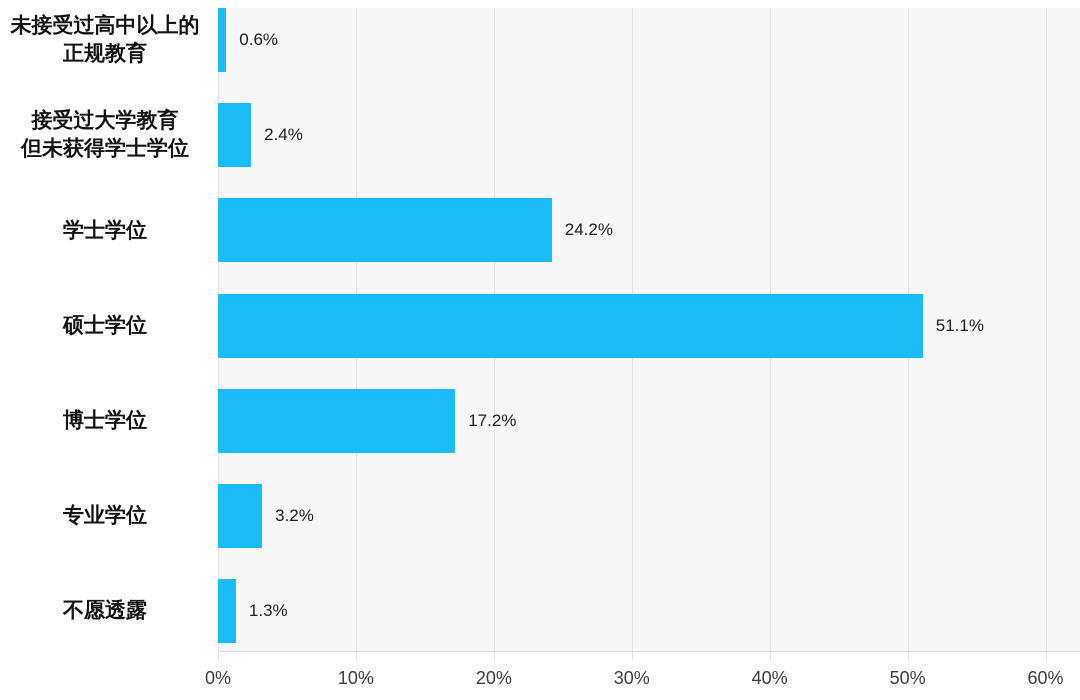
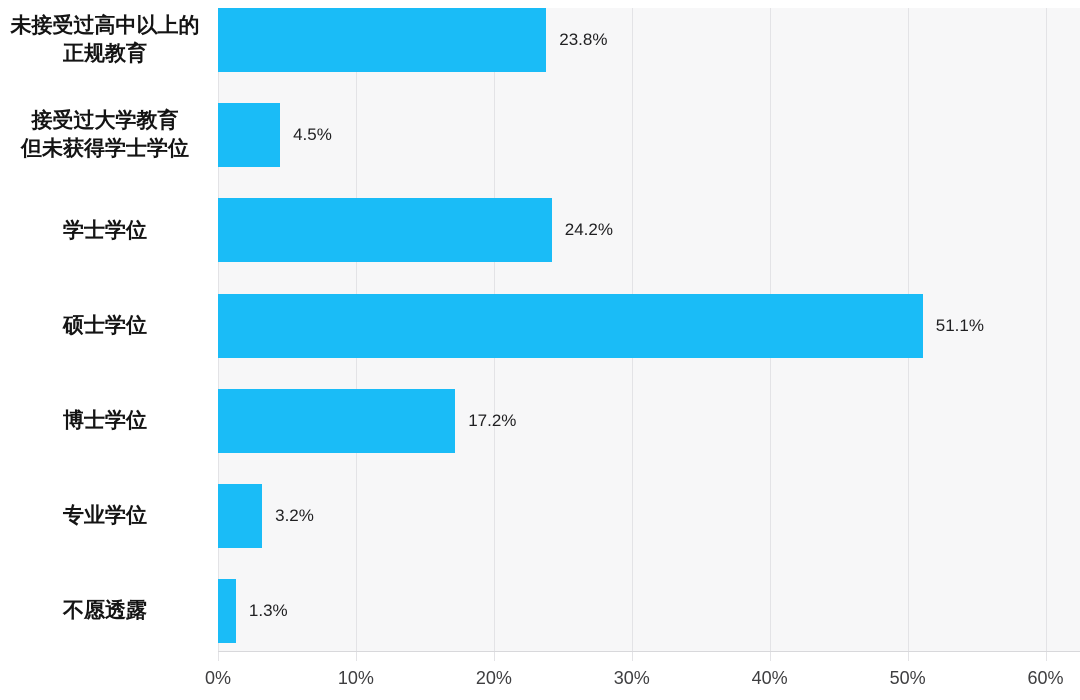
未接受过高中以上的 正规教育: 0.6% -> 23.8%
接受过大学教育 但未获得学士学位: 2.4% -> 4.5%
